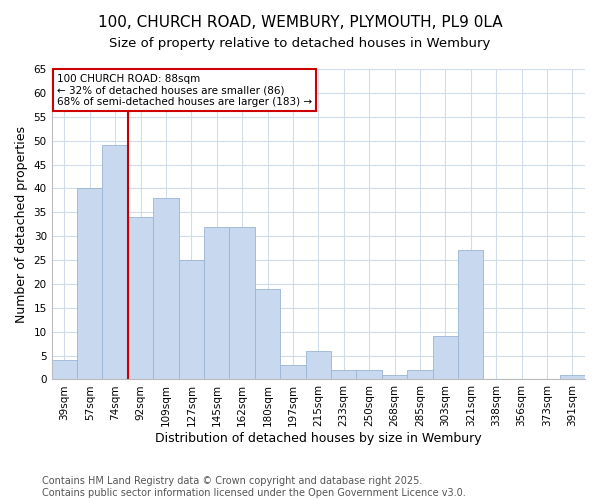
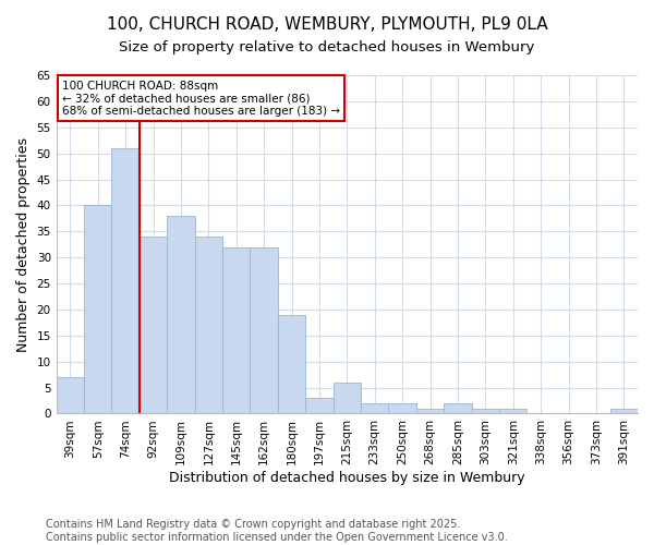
39sqm: 4 -> 7
74sqm: 49 -> 51
127sqm: 25 -> 34
303sqm: 9 -> 1
321sqm: 27 -> 1
